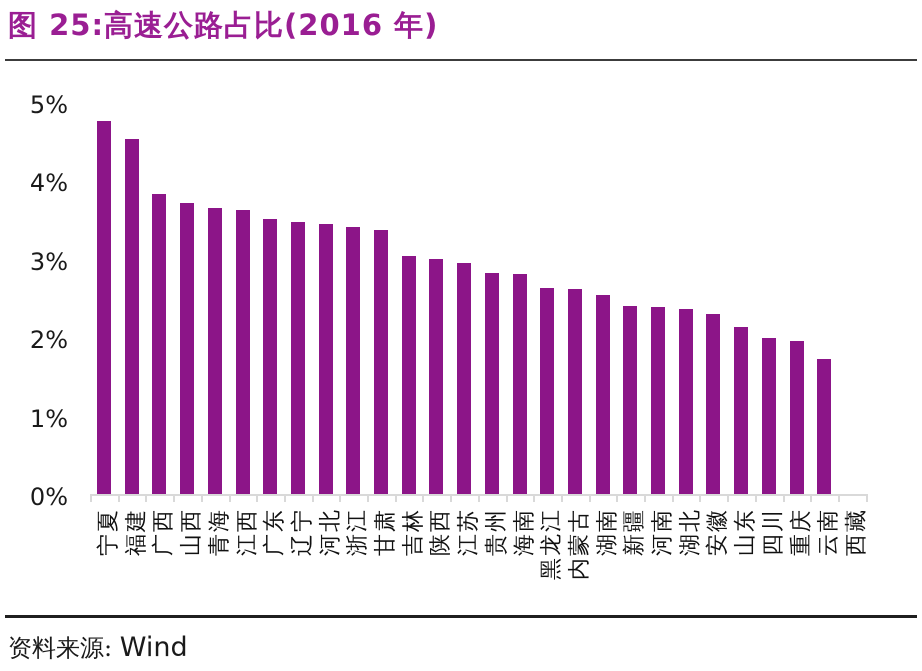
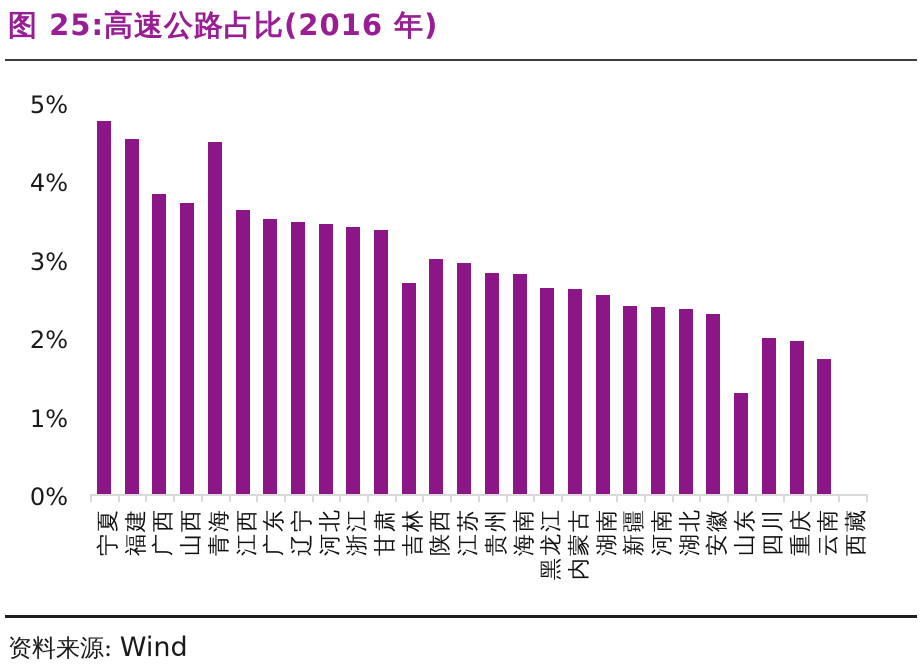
青海: 3.7% -> 4.5%
吉林: 3.0% -> 2.7%
山东: 2.1% -> 1.3%
